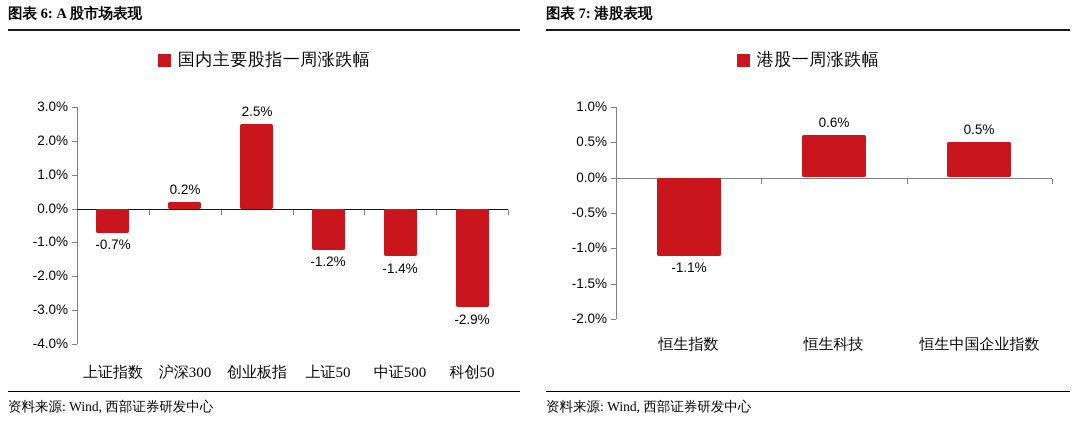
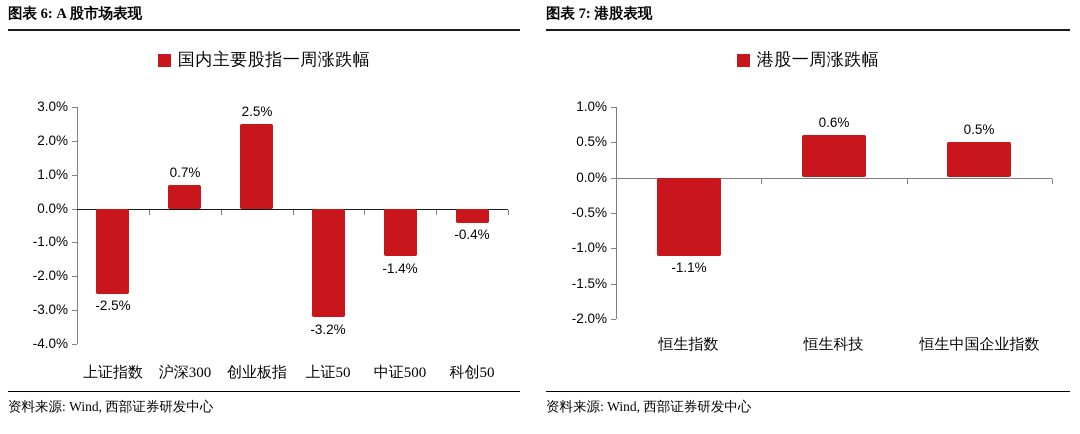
图表 6: A 股市场表现/上证指数: -0.7% -> -2.5%
图表 6: A 股市场表现/沪深300: 0.2% -> 0.7%
图表 6: A 股市场表现/上证50: -1.2% -> -3.2%
图表 6: A 股市场表现/科创50: -2.9% -> -0.4%
